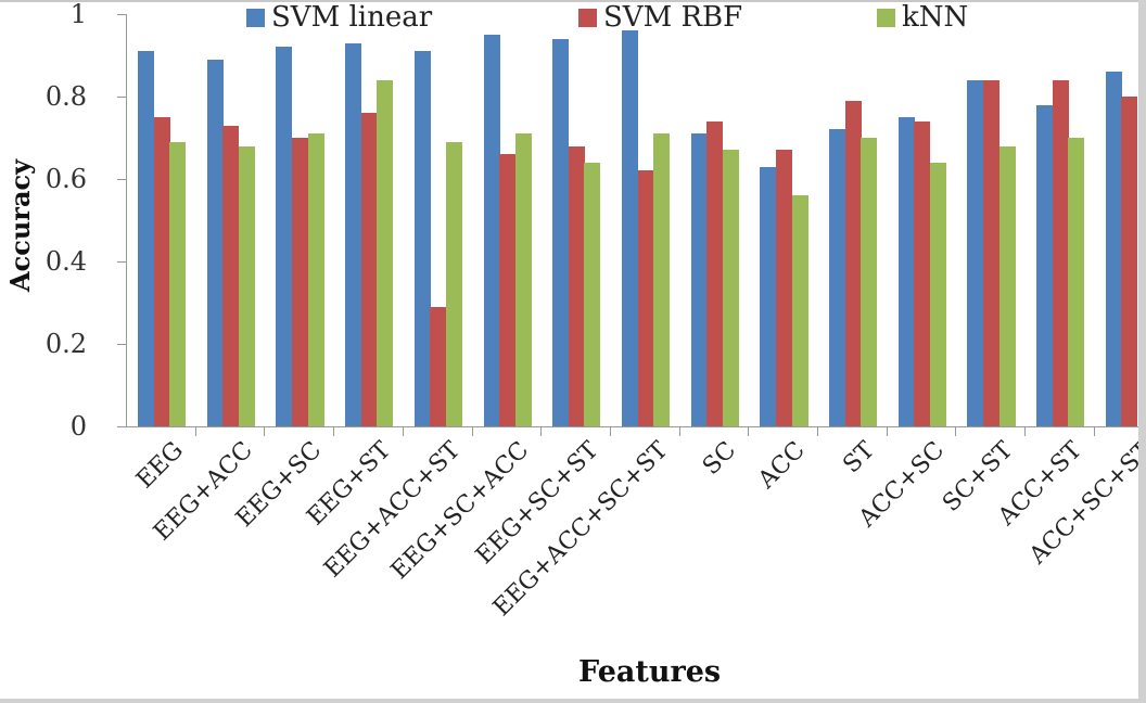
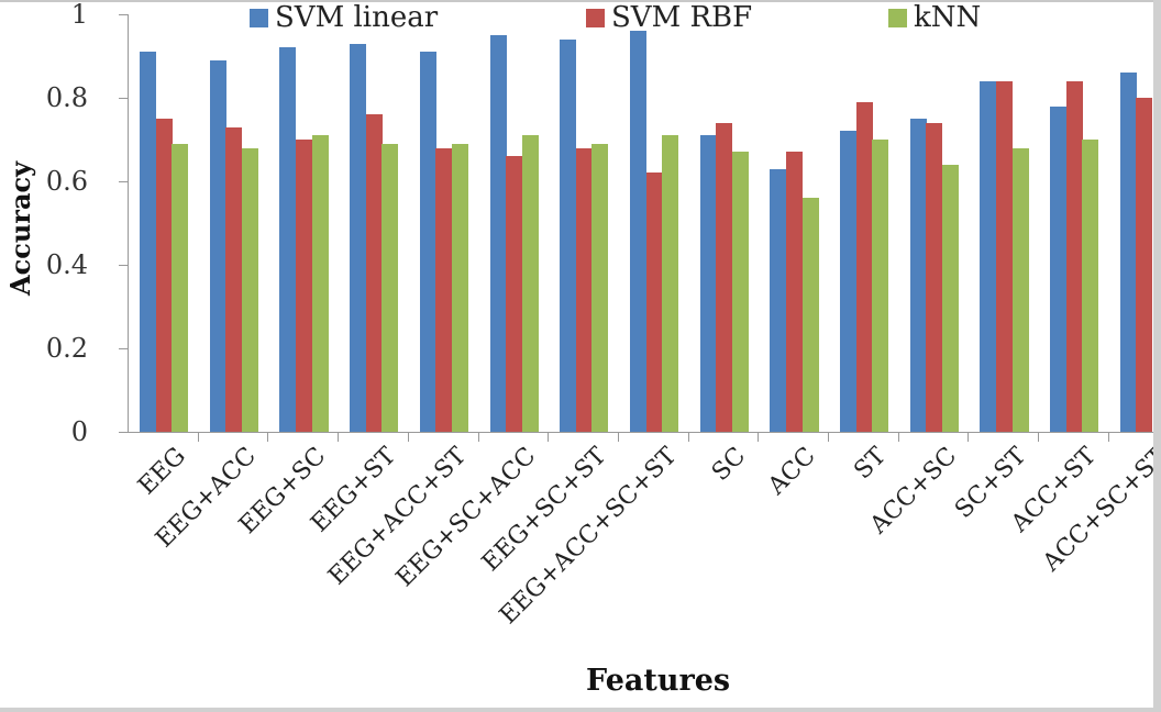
kNN/EEG+ST: 0.84 -> 0.69
SVM RBF/EEG+ACC+ST: 0.29 -> 0.68
kNN/EEG+SC+ST: 0.64 -> 0.69
